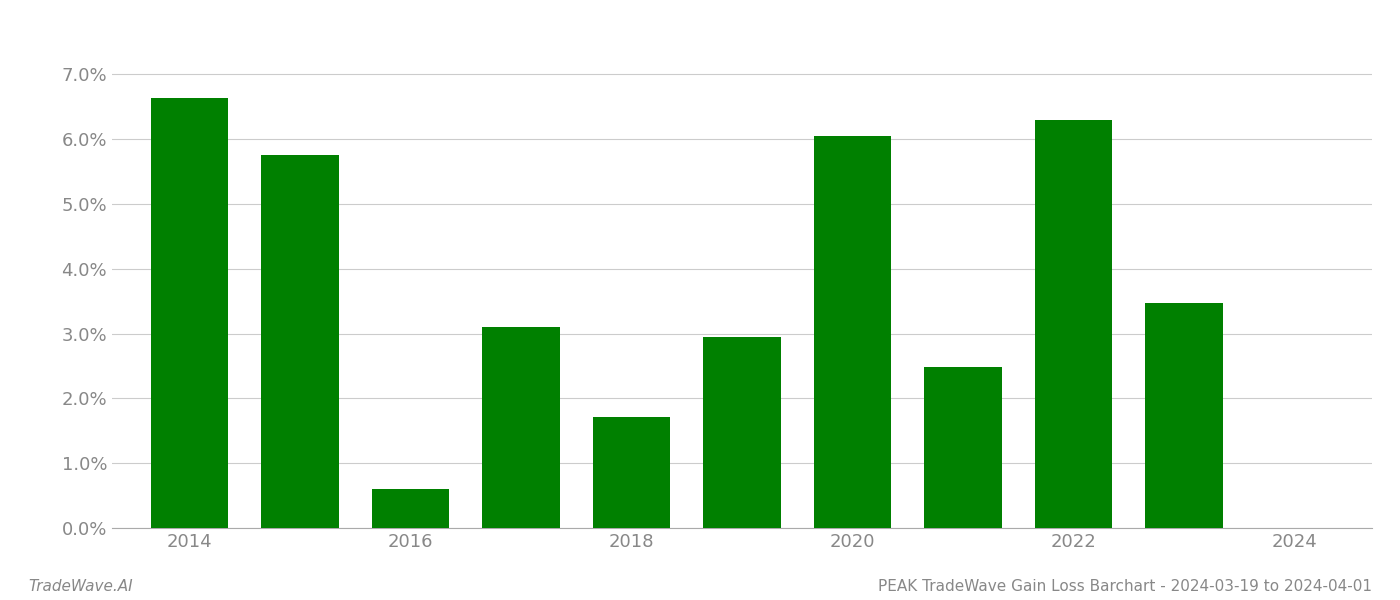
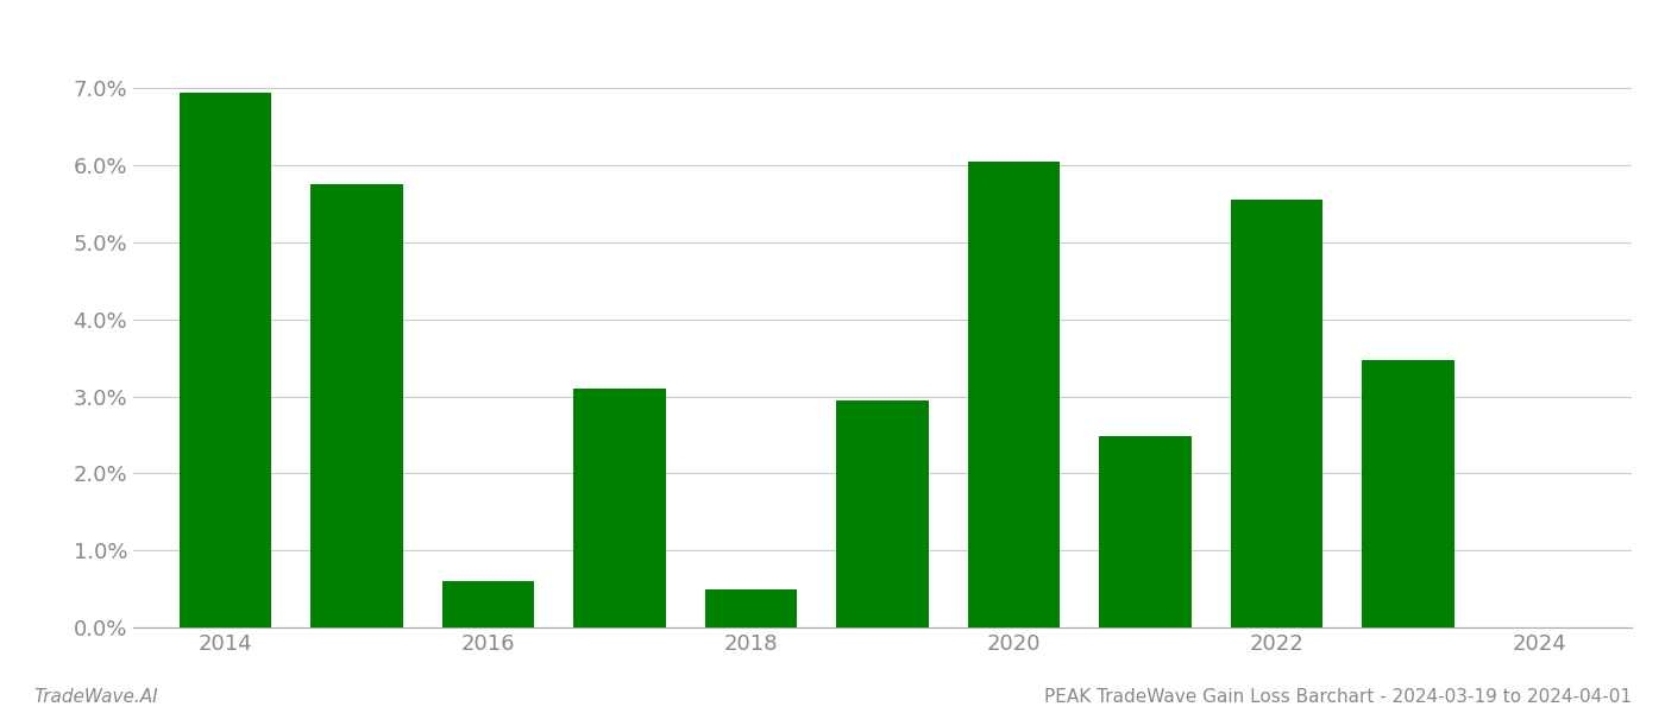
2014: 6.64% -> 6.95%
2018: 1.72% -> 0.50%
2022: 6.30% -> 5.55%
